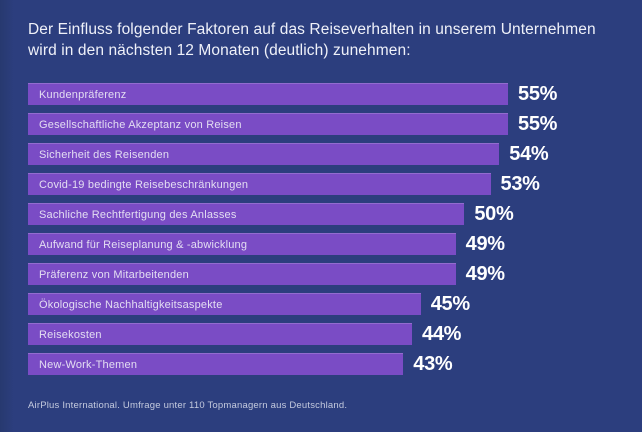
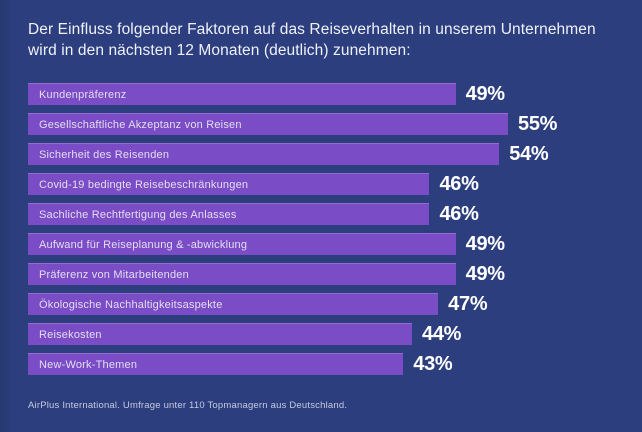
Kundenpräferenz: 55% -> 49%
Covid-19 bedingte Reisebeschränkungen: 53% -> 46%
Sachliche Rechtfertigung des Anlasses: 50% -> 46%
Ökologische Nachhaltigkeitsaspekte: 45% -> 47%
